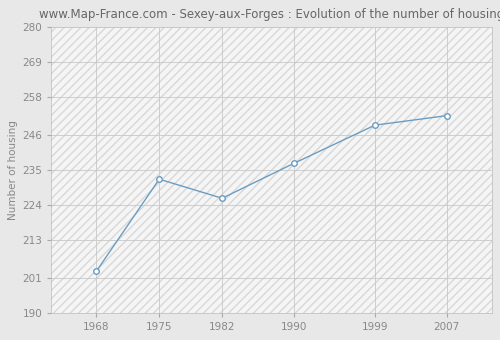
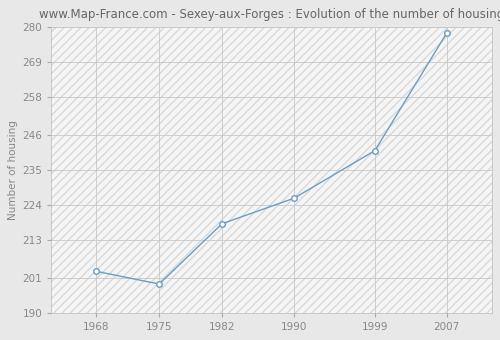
1975: 232 -> 199
1982: 226 -> 218
1990: 237 -> 226
1999: 249 -> 241
2007: 252 -> 278
